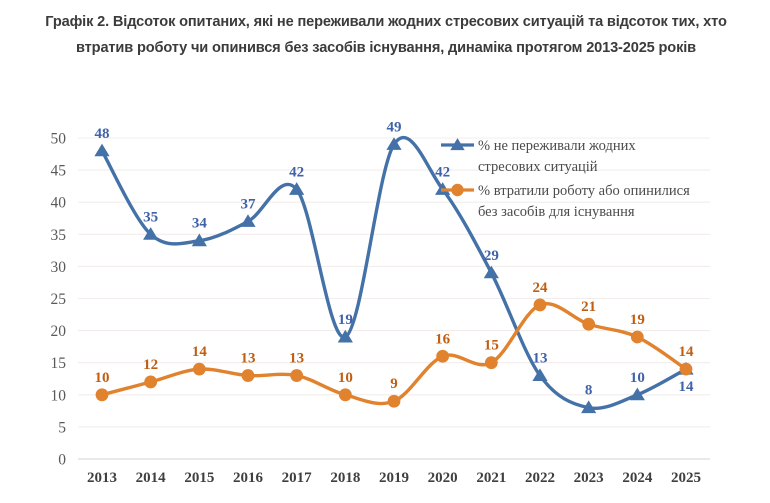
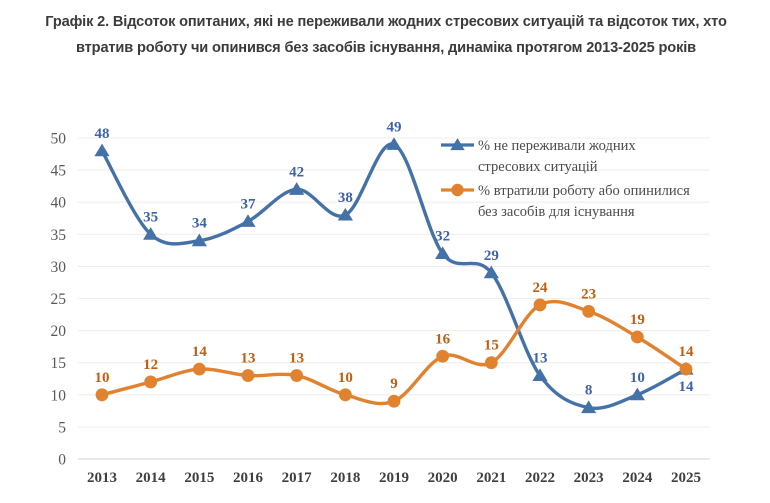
% не переживали жодних стресових ситуацій/2018: 19 -> 38
% не переживали жодних стресових ситуацій/2020: 42 -> 32
% втратили роботу або опинилися без засобів для існування/2023: 21 -> 23
